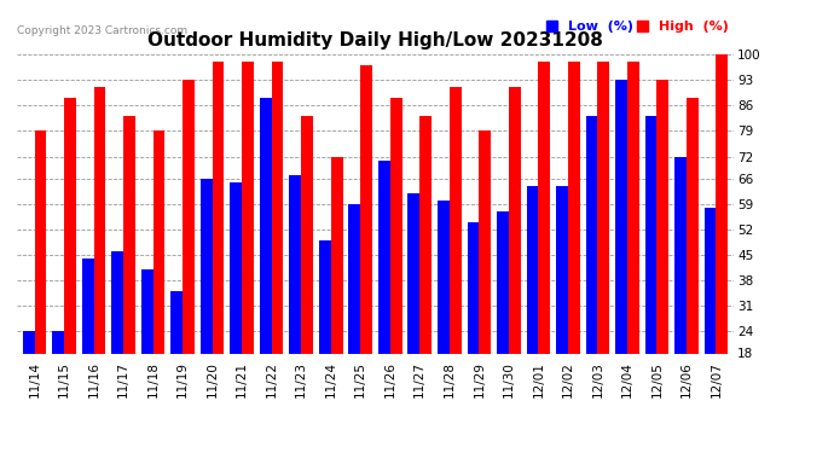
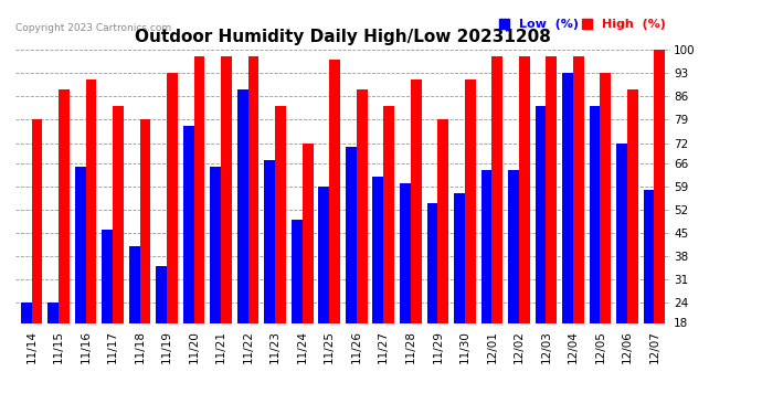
Low (%)/11/16: 44 -> 65
Low (%)/11/20: 66 -> 77
